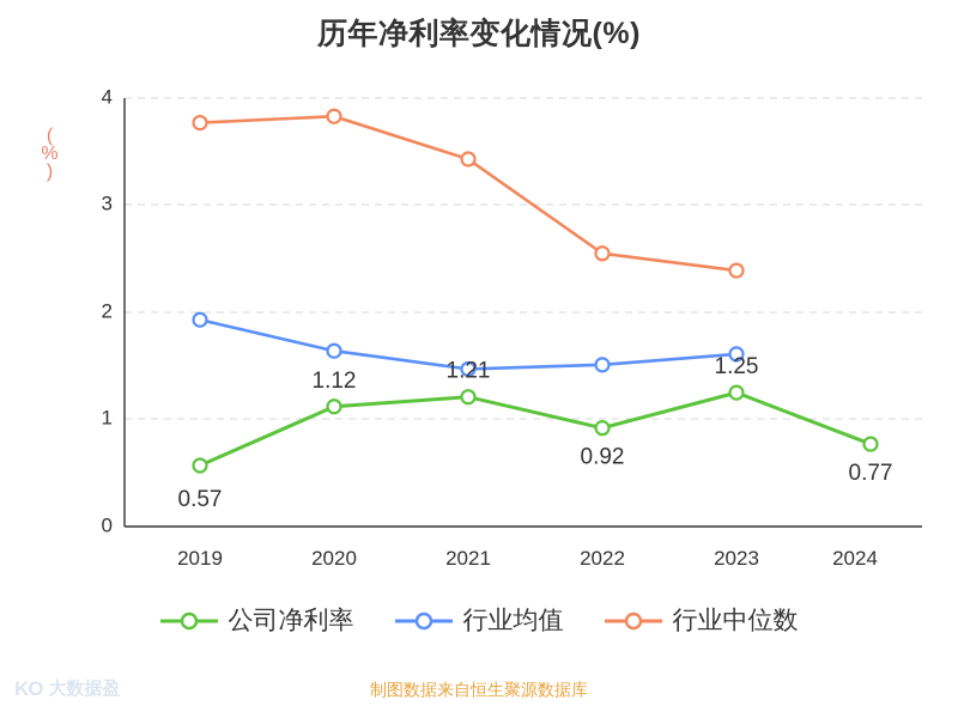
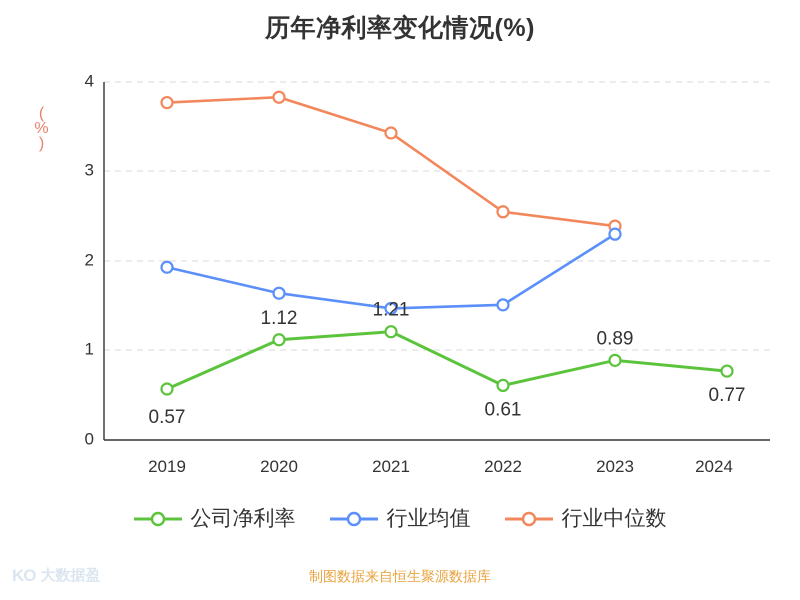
公司净利率/2022: 0.92 -> 0.61
公司净利率/2023: 1.25 -> 0.89
行业均值/2023: 1.6 -> 2.3
